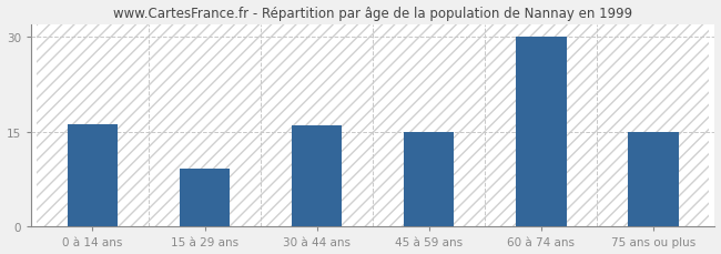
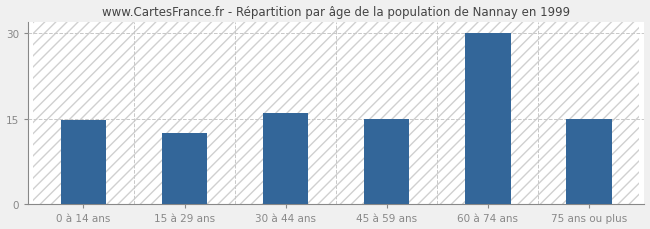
0 à 14 ans: 16.2 -> 14.7
15 à 29 ans: 9.2 -> 12.5
